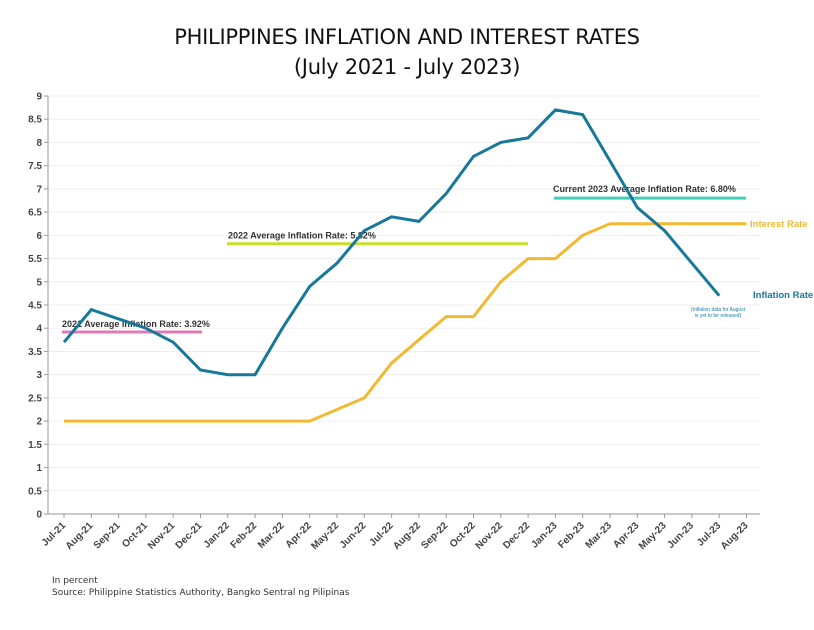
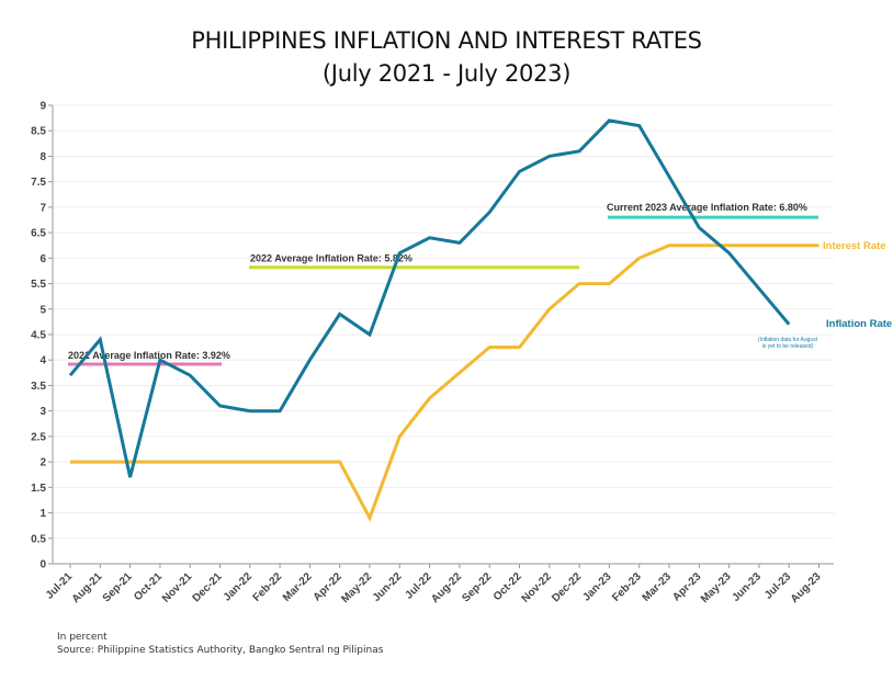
Inflation Rate/Sep-21: 4.2 -> 1.7
Inflation Rate/May-22: 5.4 -> 4.5
Interest Rate/May-22: 2.2 -> 0.9
